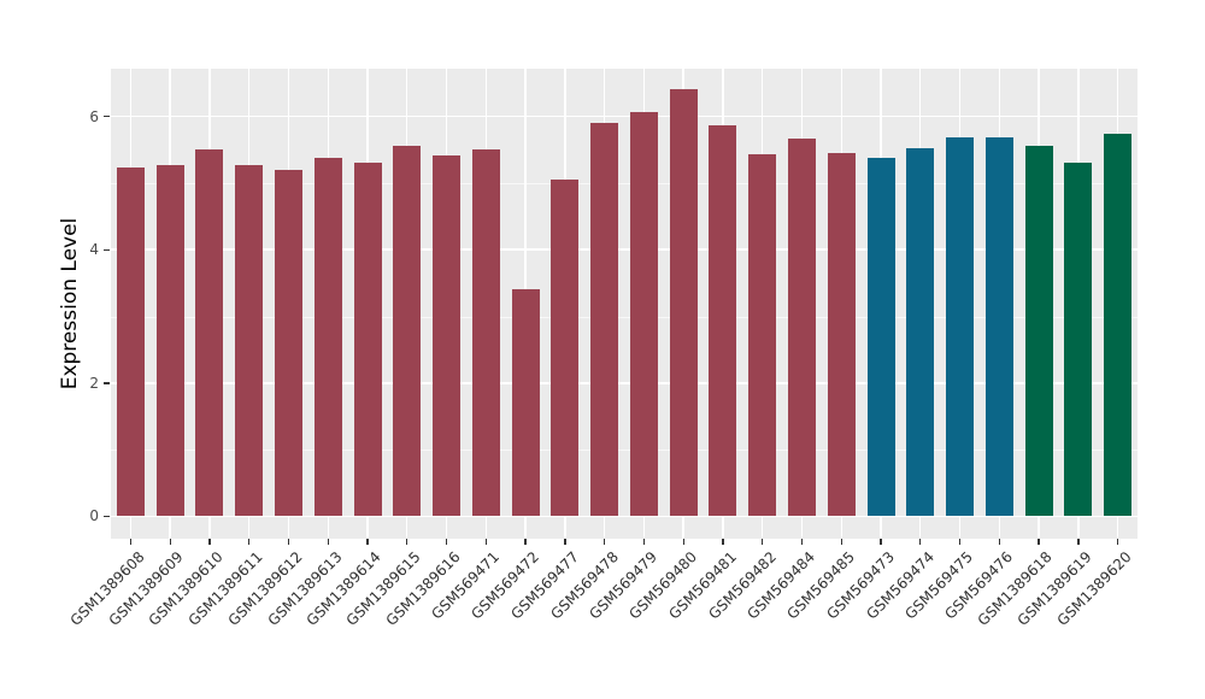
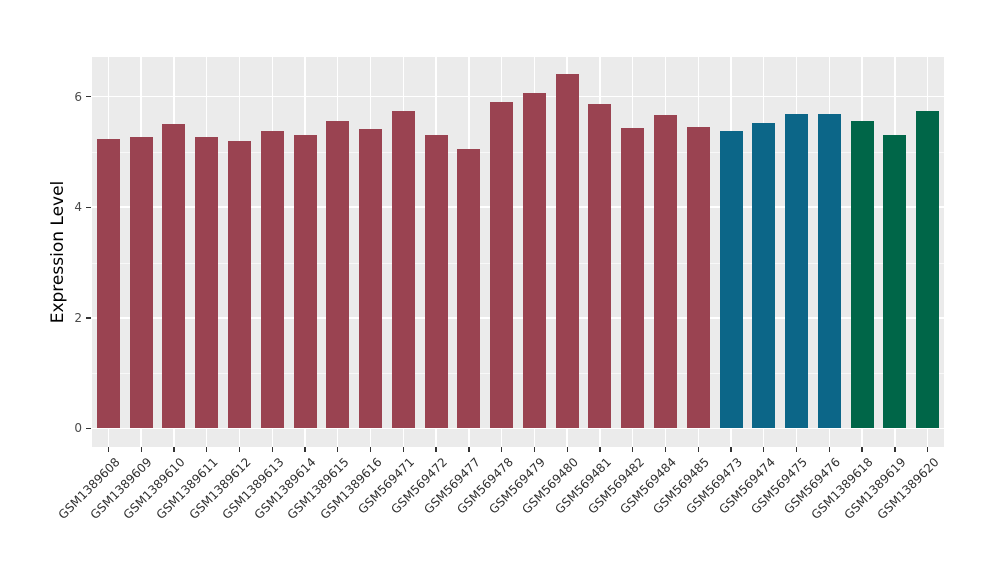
GSM569471: 5.5 -> 5.7
GSM569472: 3.4 -> 5.3
